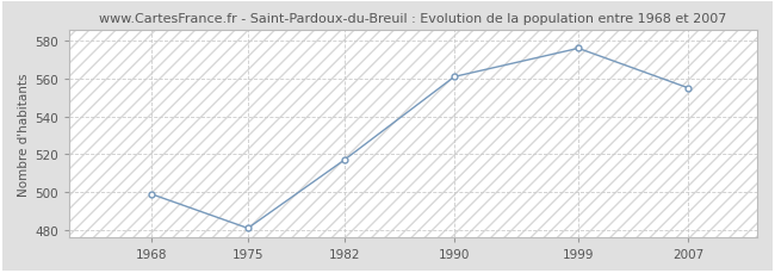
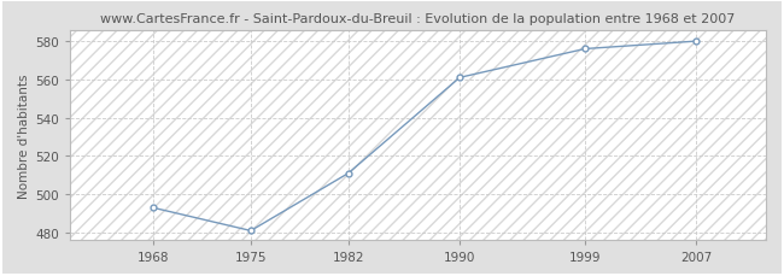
1968: 499 -> 493
1982: 517 -> 511
2007: 555 -> 580
